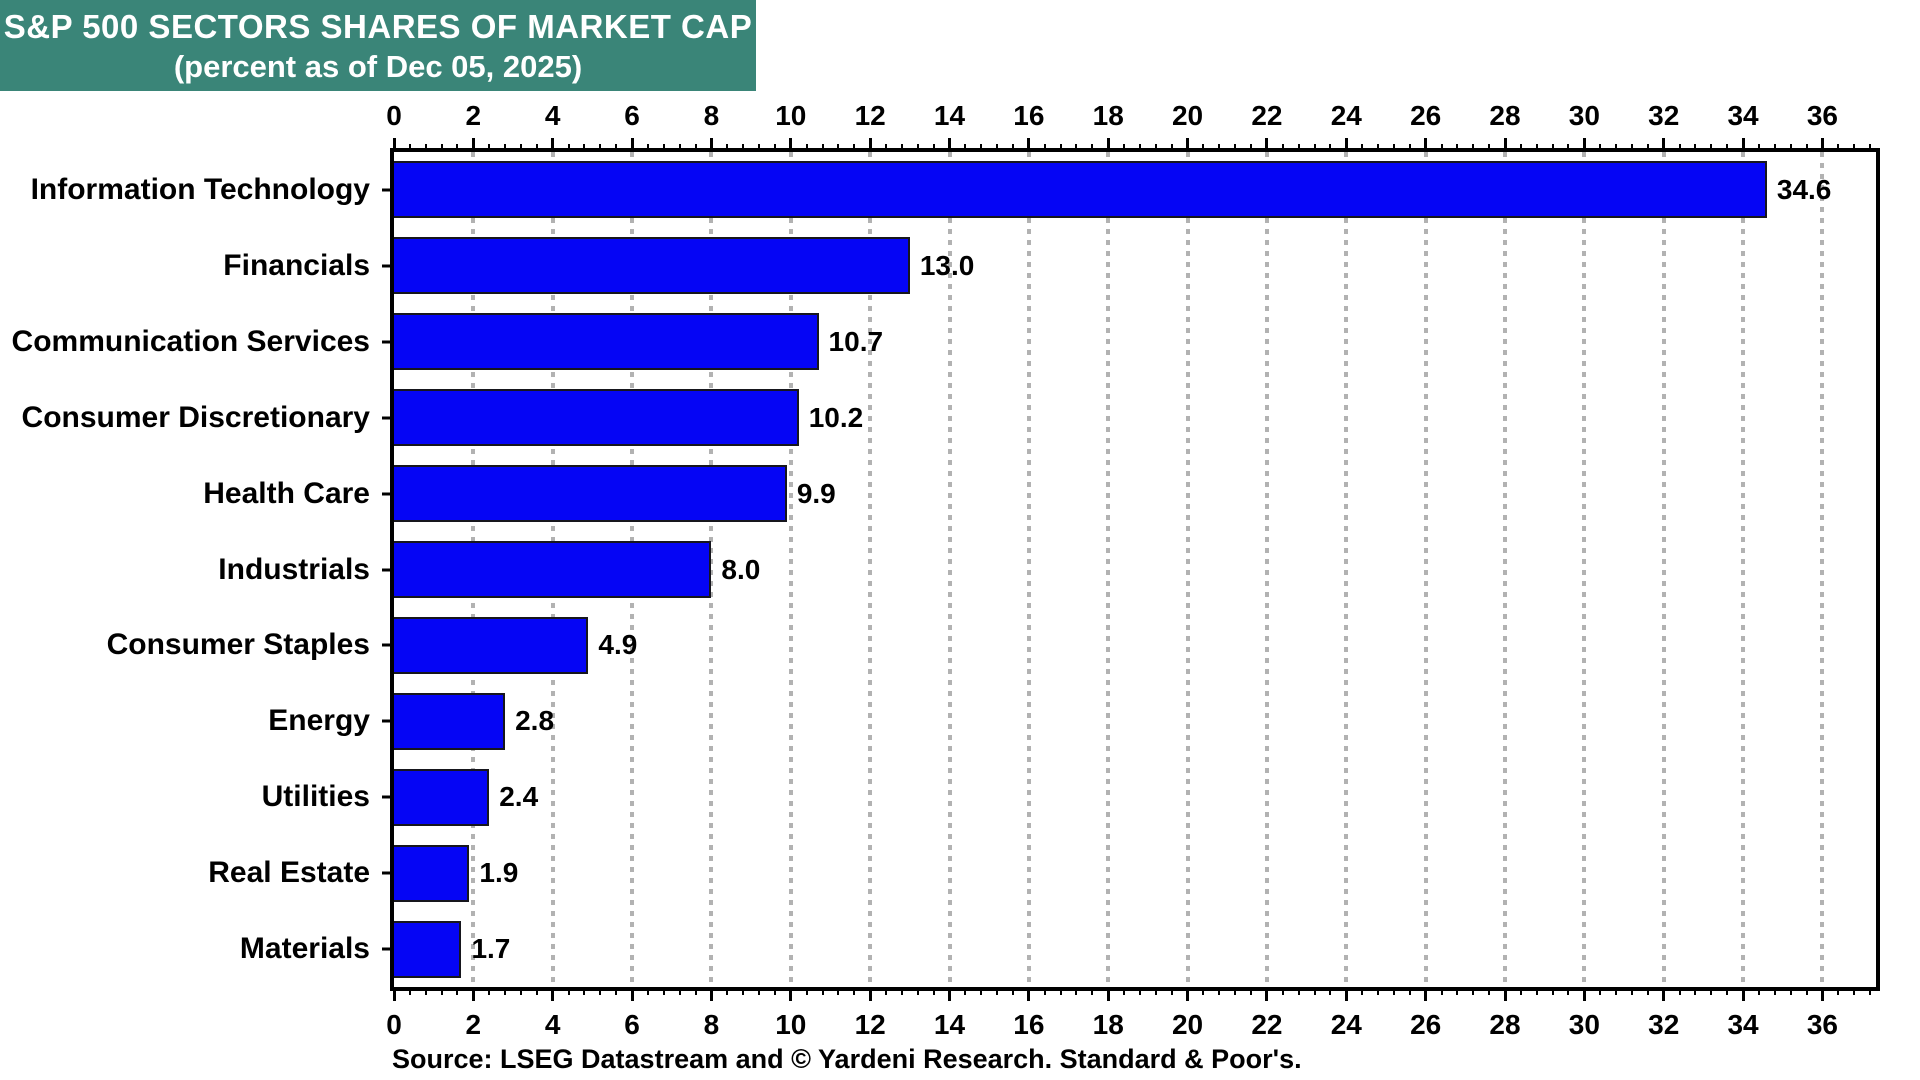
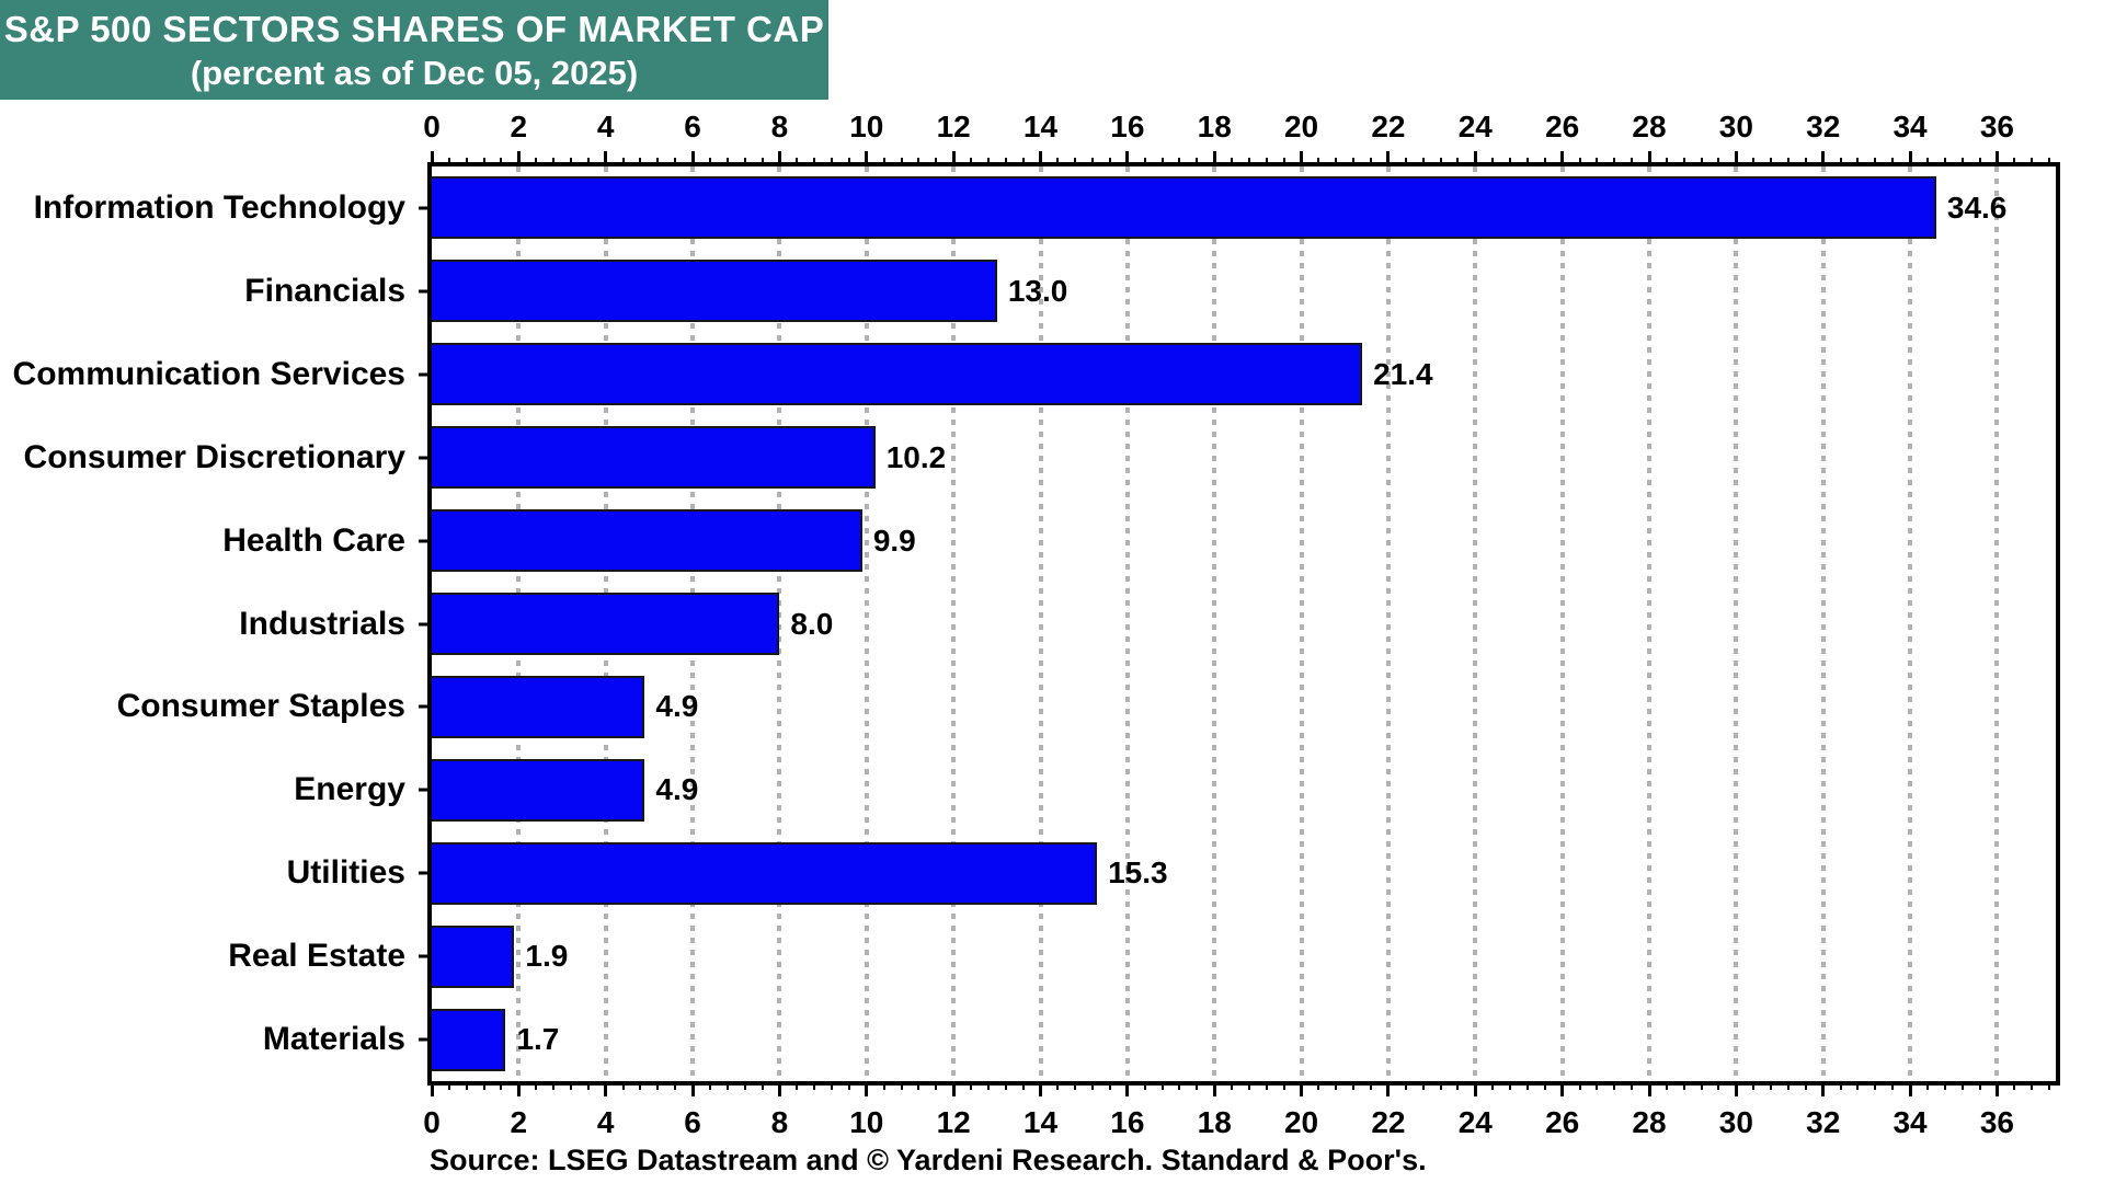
Communication Services: 10.7 -> 21.4
Energy: 2.8 -> 4.9
Utilities: 2.4 -> 15.3
